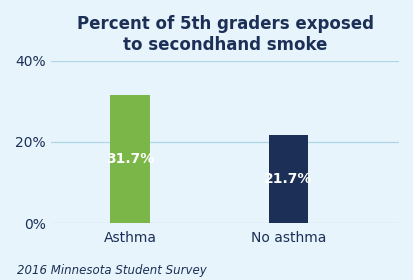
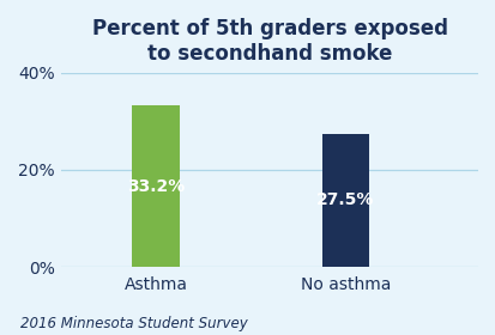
Asthma: 31.7% -> 33.2%
No asthma: 21.7% -> 27.5%
